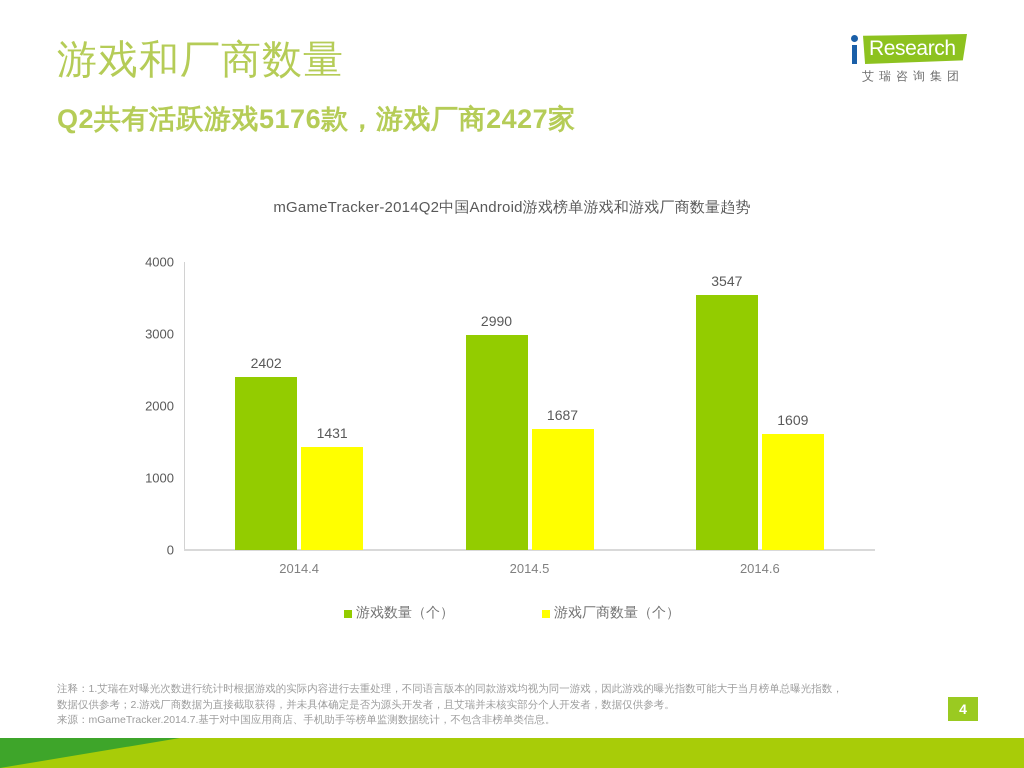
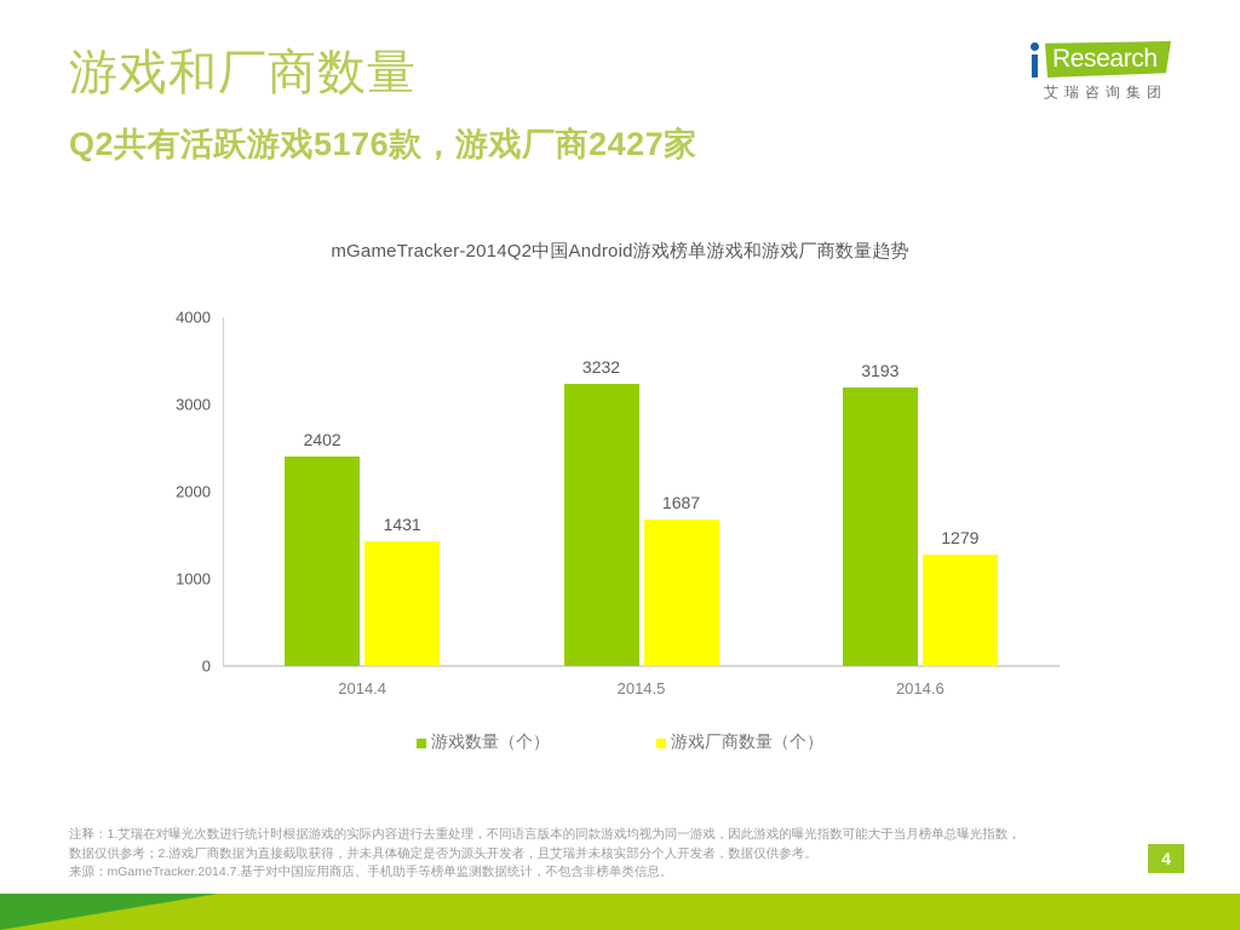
游戏数量（个）/2014.5: 2990 -> 3232
游戏数量（个）/2014.6: 3547 -> 3193
游戏厂商数量（个）/2014.6: 1609 -> 1279
